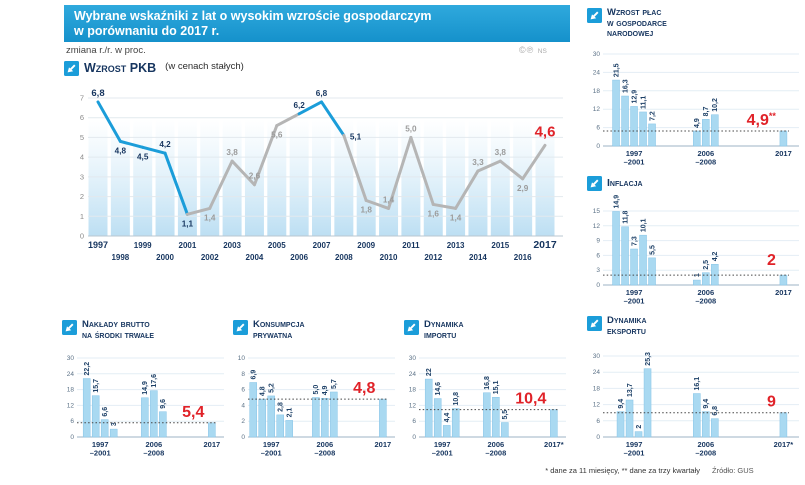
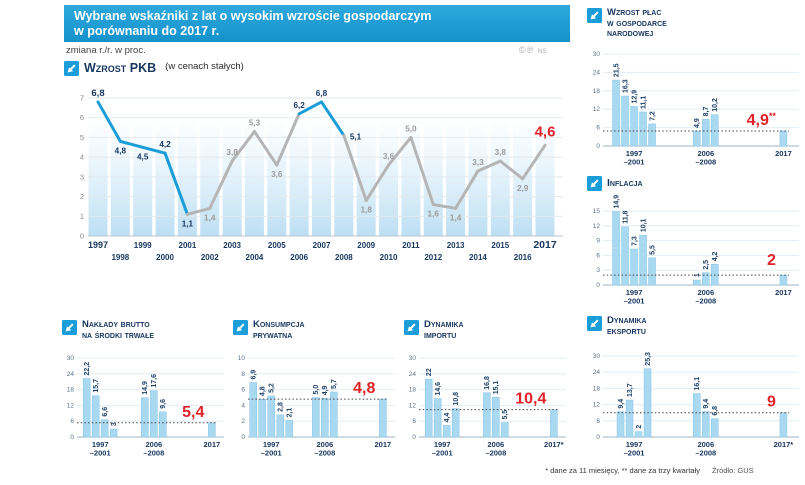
Wzrost PKB/2004: 2,6 -> 5,3
Wzrost PKB/2005: 5,6 -> 3,6
Wzrost PKB/2010: 1,4 -> 3,6
